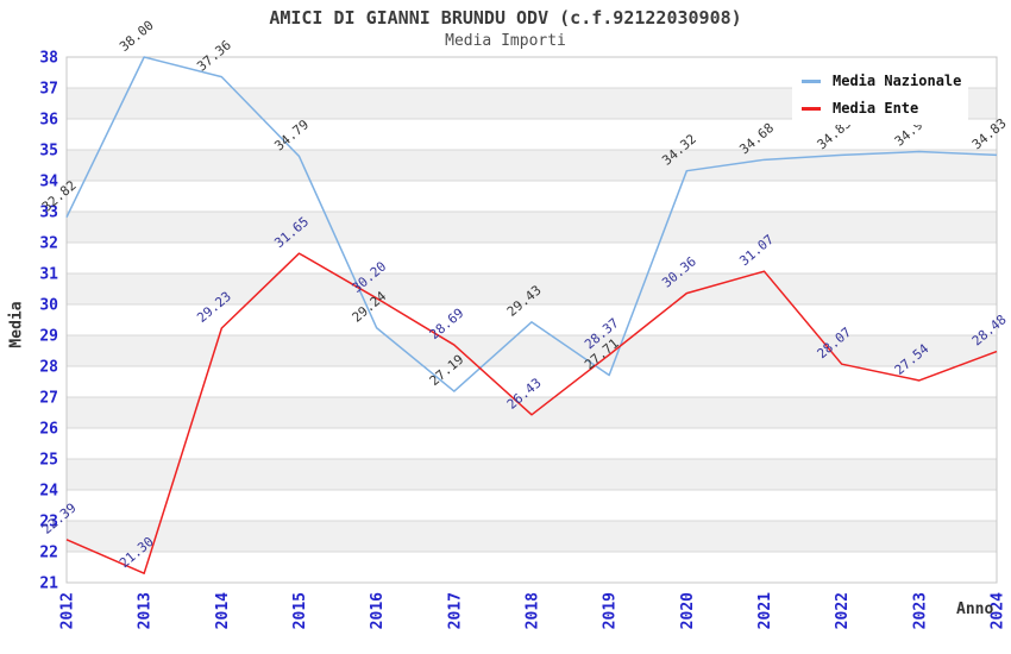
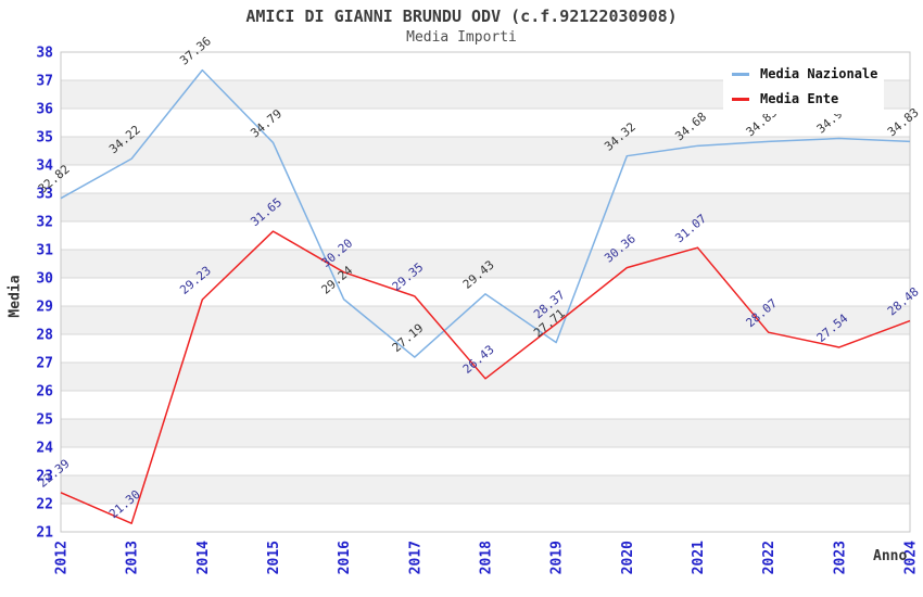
Media Nazionale/2013: 38.00 -> 34.22
Media Ente/2017: 28.69 -> 29.35
